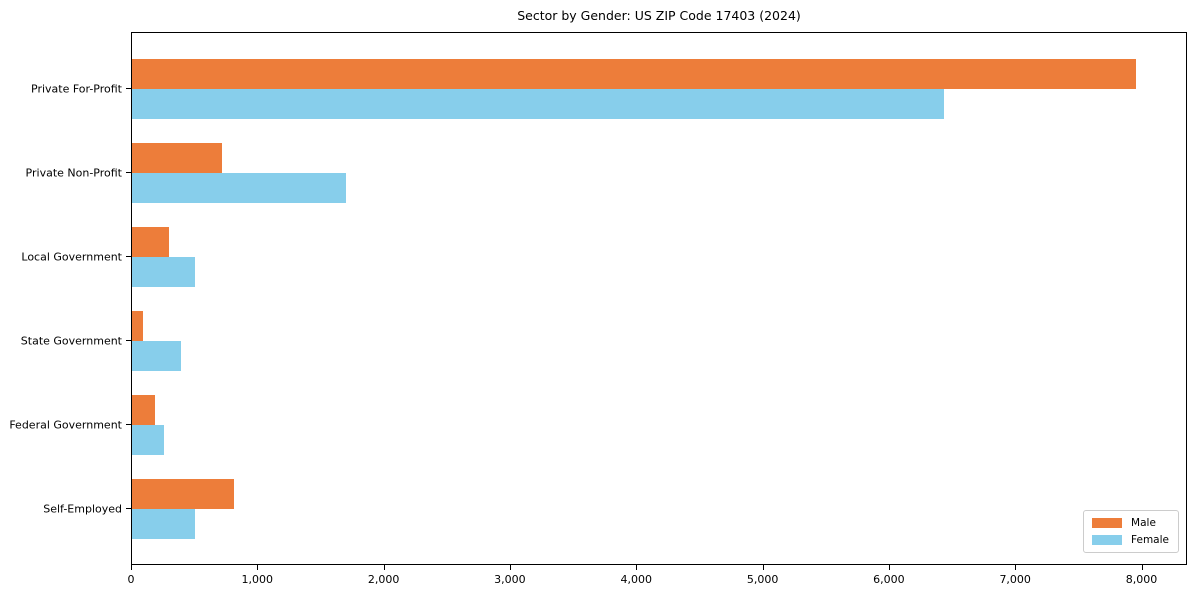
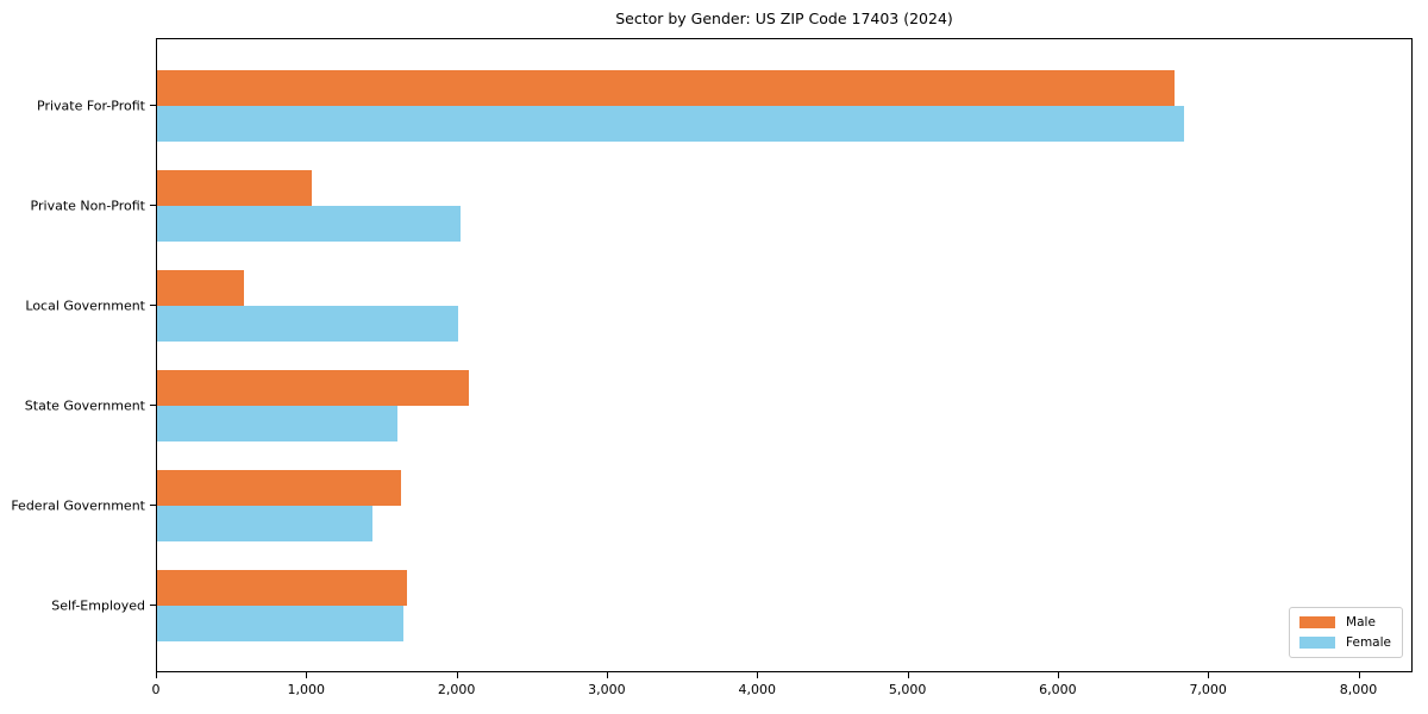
Male/Private For-Profit: 7950 -> 6770
Female/Private For-Profit: 6430 -> 6830
Male/Private Non-Profit: 710 -> 1030
Female/Private Non-Profit: 1690 -> 2020
Male/Local Government: 290 -> 580
Female/Local Government: 500 -> 2000
Male/State Government: 80 -> 2070
Female/State Government: 390 -> 1600
Male/Federal Government: 180 -> 1620
Female/Federal Government: 250 -> 1430
Male/Self-Employed: 800 -> 1660
Female/Self-Employed: 500 -> 1640
